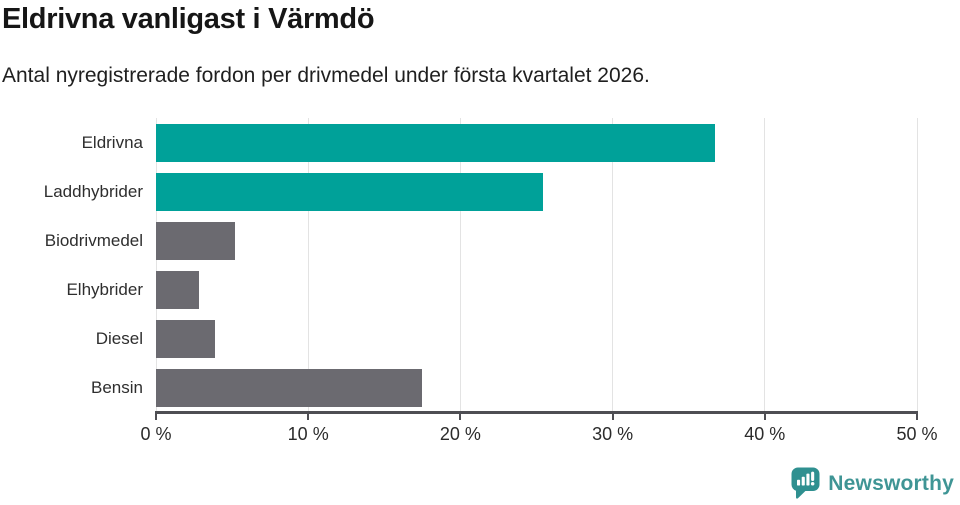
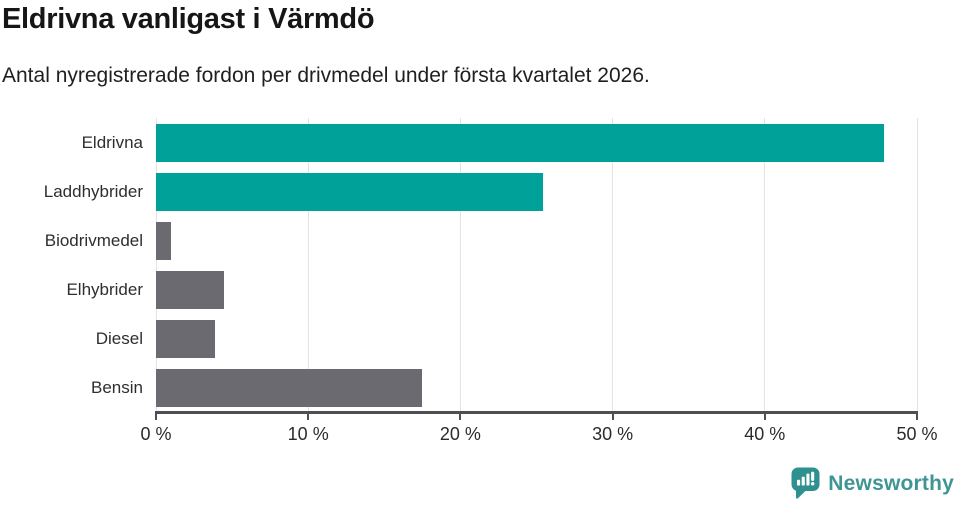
Eldrivna: 36.7% -> 47.8%
Biodrivmedel: 5.2% -> 1.0%
Elhybrider: 2.8% -> 4.5%
